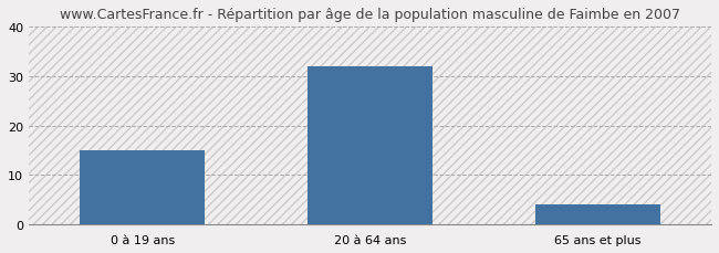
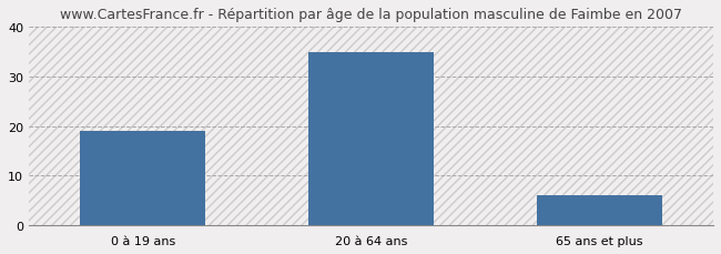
0 à 19 ans: 15 -> 19
20 à 64 ans: 32 -> 35
65 ans et plus: 4 -> 6
